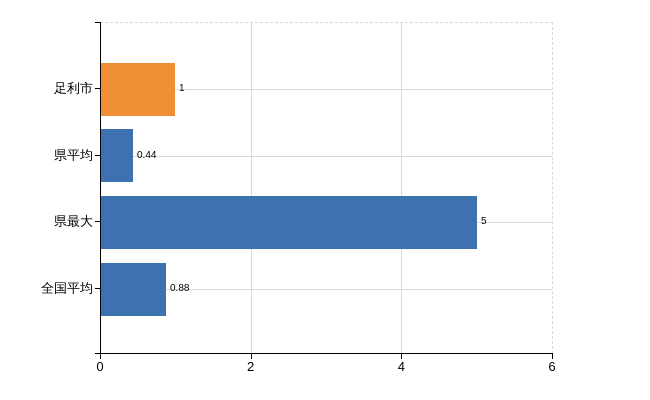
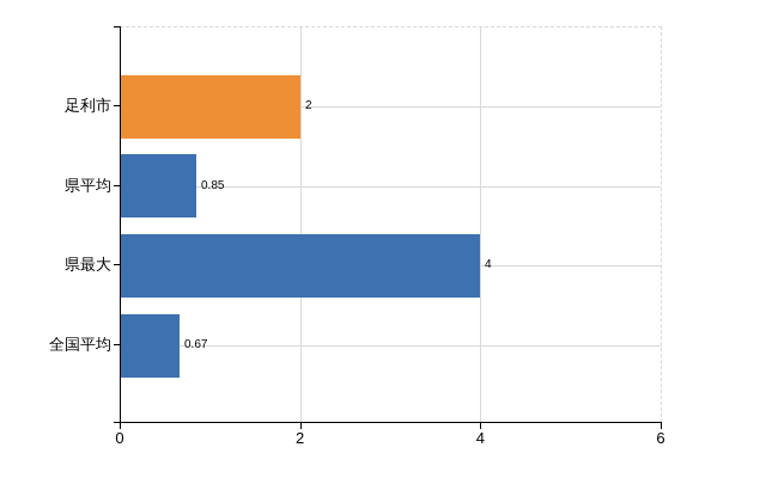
足利市: 1 -> 2
県平均: 0.44 -> 0.85
県最大: 5 -> 4
全国平均: 0.88 -> 0.67
